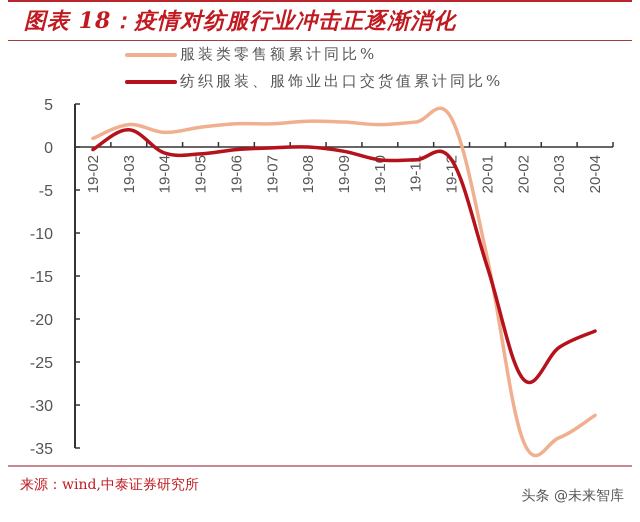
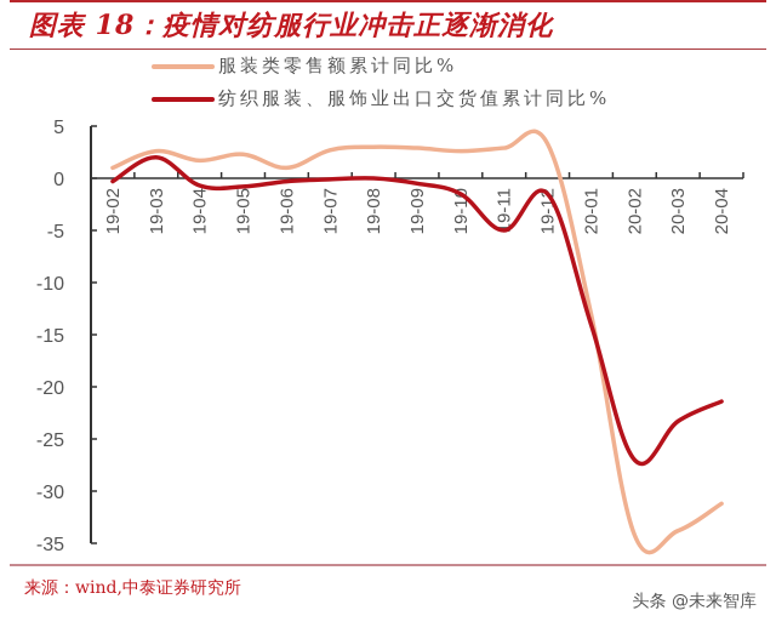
服装类零售额累计同比%/19-06: 3 -> 1
纺织服装、服饰业出口交货值累计同比%/19-11: -2 -> -5
